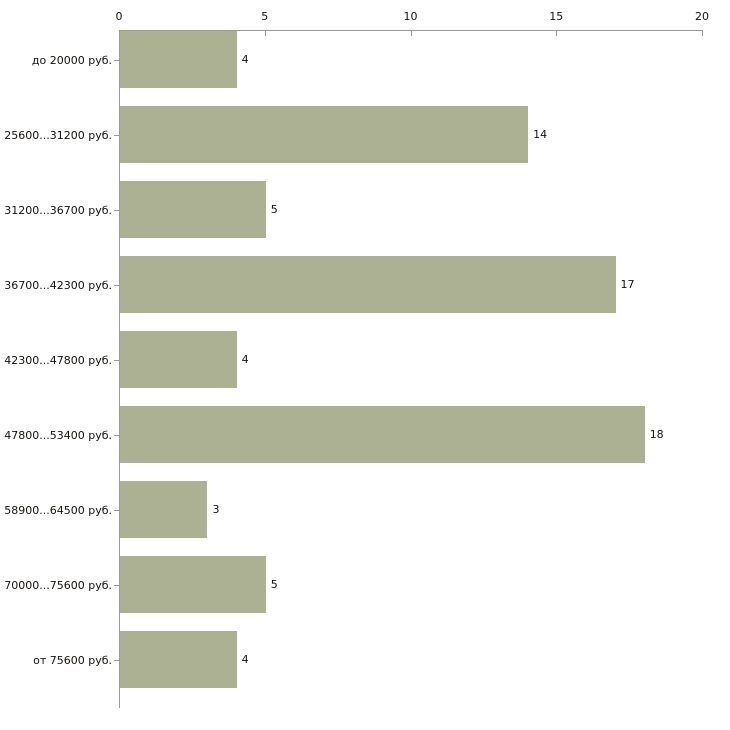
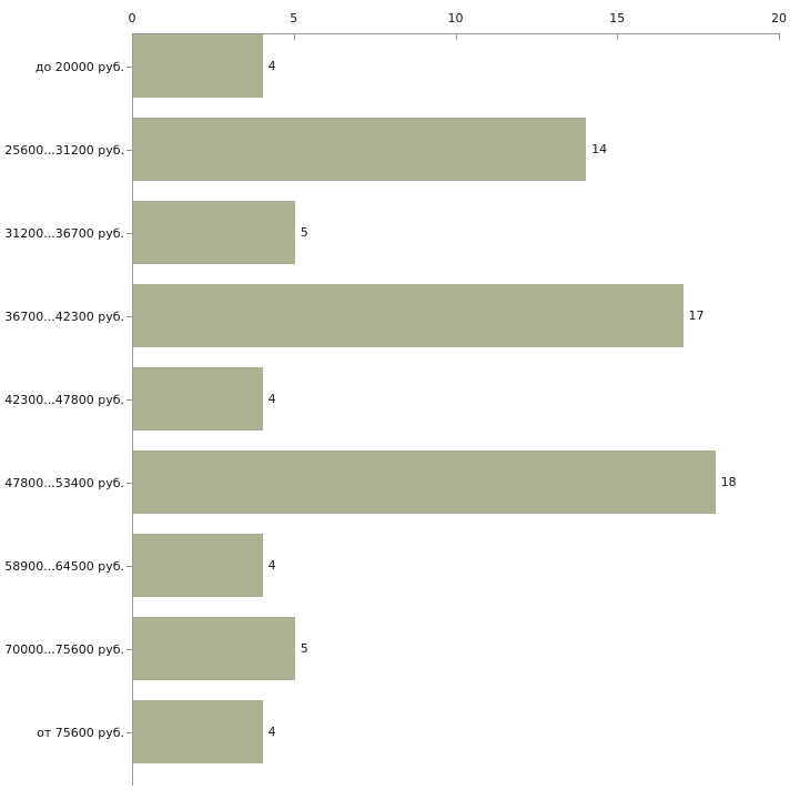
58900...64500 руб.: 3 -> 4
